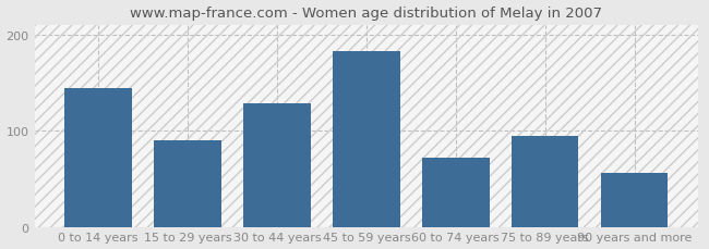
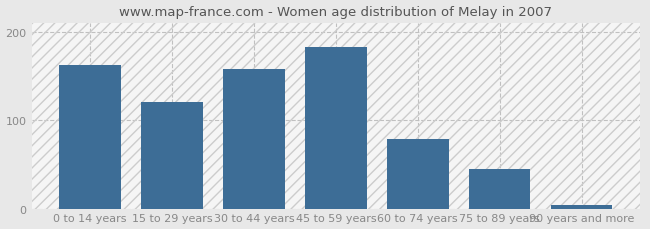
0 to 14 years: 144 -> 162
15 to 29 years: 90 -> 120
30 to 44 years: 128 -> 158
60 to 74 years: 72 -> 79
75 to 89 years: 94 -> 45
90 years and more: 56 -> 4
